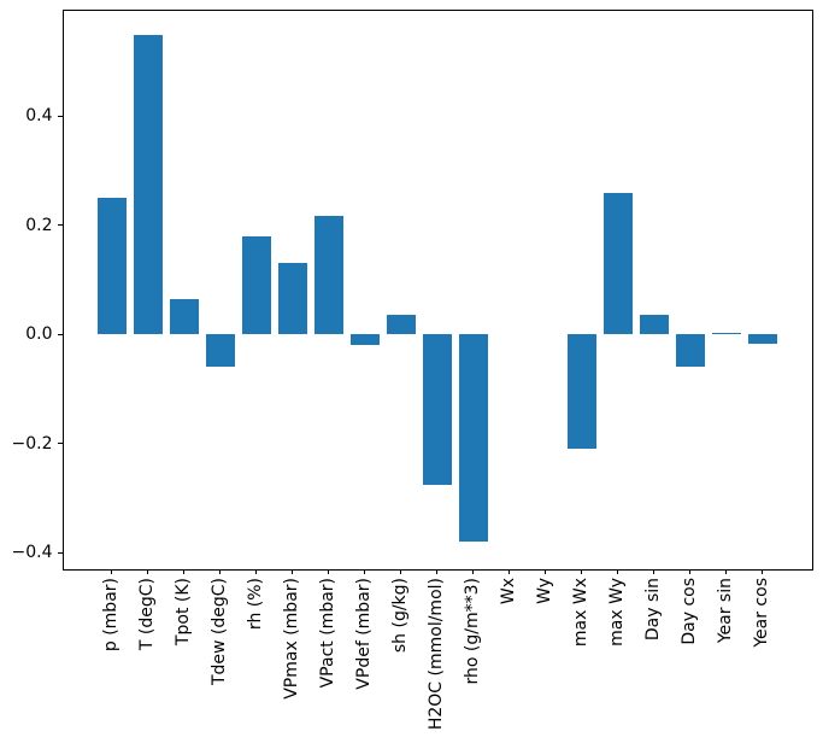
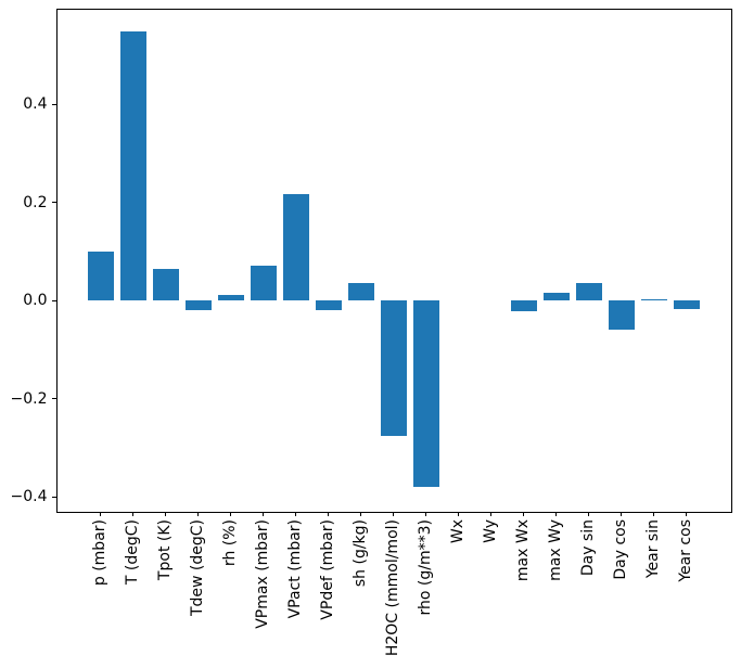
p (mbar): 0.25 -> 0.10
Tdew (degC): -0.06 -> -0.02
rh (%): 0.18 -> 0.01
VPmax (mbar): 0.13 -> 0.07
max Wx: -0.21 -> -0.02
max Wy: 0.26 -> 0.02
